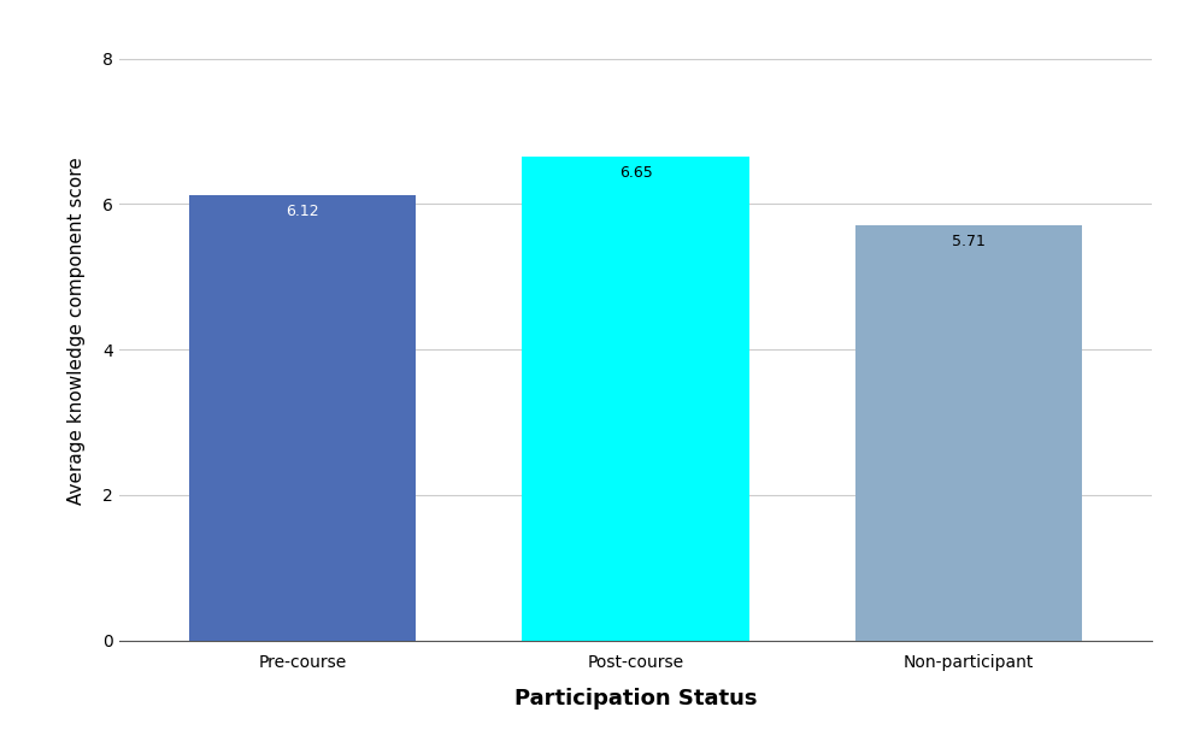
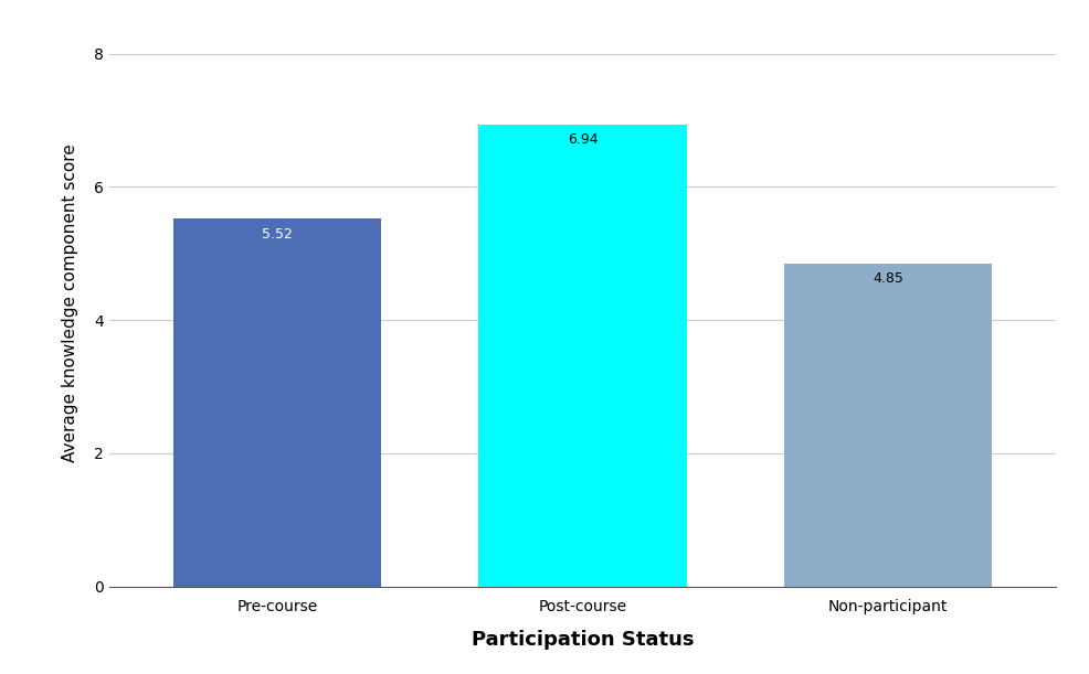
Pre-course: 6.12 -> 5.52
Post-course: 6.65 -> 6.94
Non-participant: 5.71 -> 4.85
